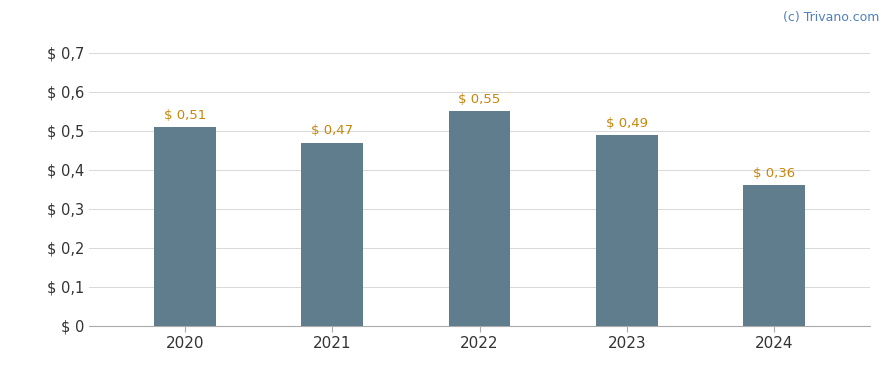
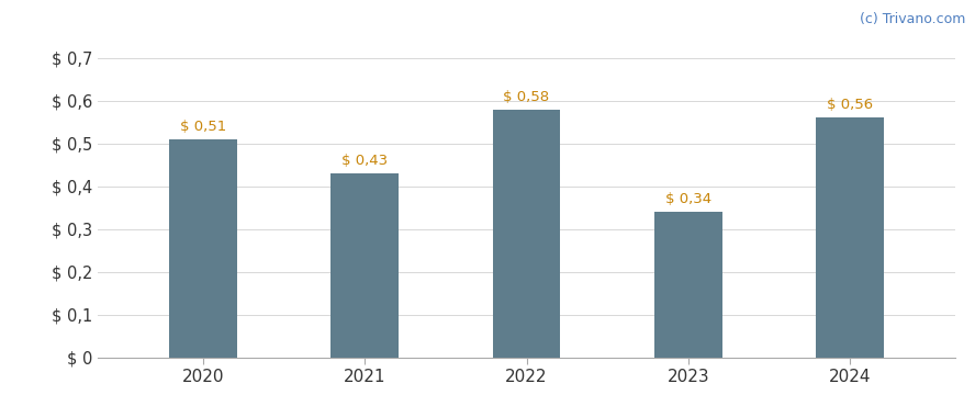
2021: 0,47 -> 0,43
2022: 0,55 -> 0,58
2023: 0,49 -> 0,34
2024: 0,36 -> 0,56
